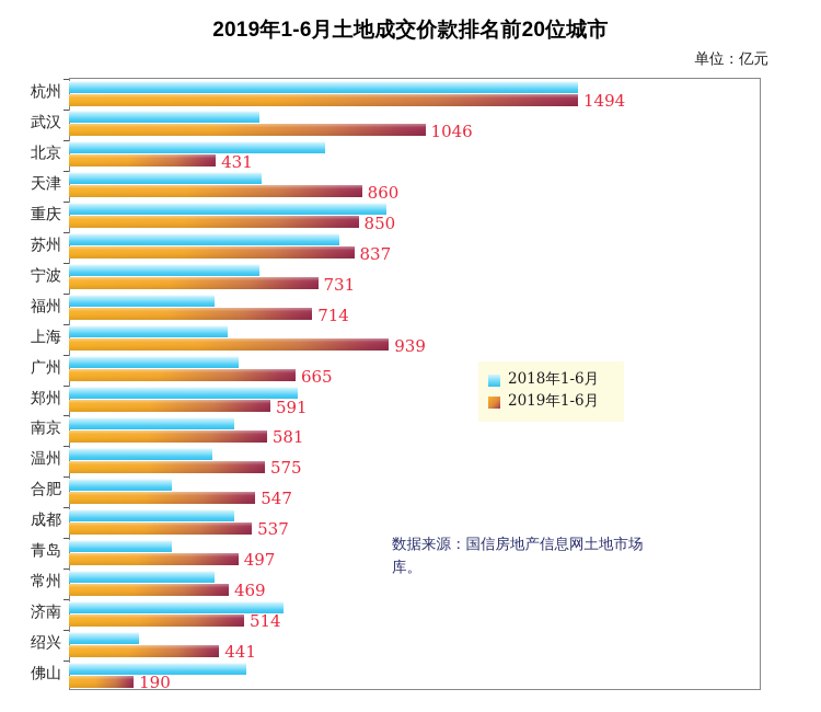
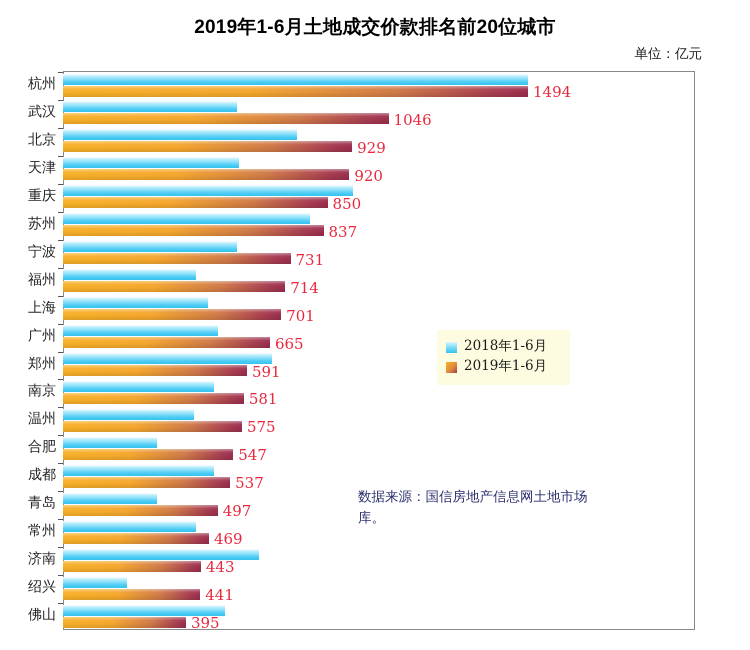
2019年1-6月/北京: 431 -> 929
2019年1-6月/天津: 860 -> 920
2019年1-6月/上海: 939 -> 701
2019年1-6月/济南: 514 -> 443
2019年1-6月/佛山: 190 -> 395
